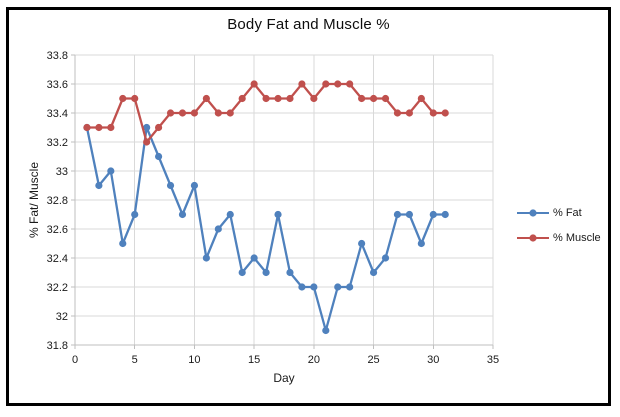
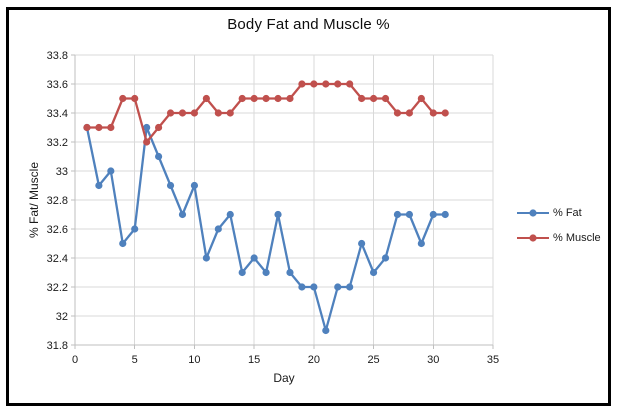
% Fat/5: 32.7 -> 32.6
% Muscle/15: 33.6 -> 33.5
% Muscle/20: 33.5 -> 33.6
